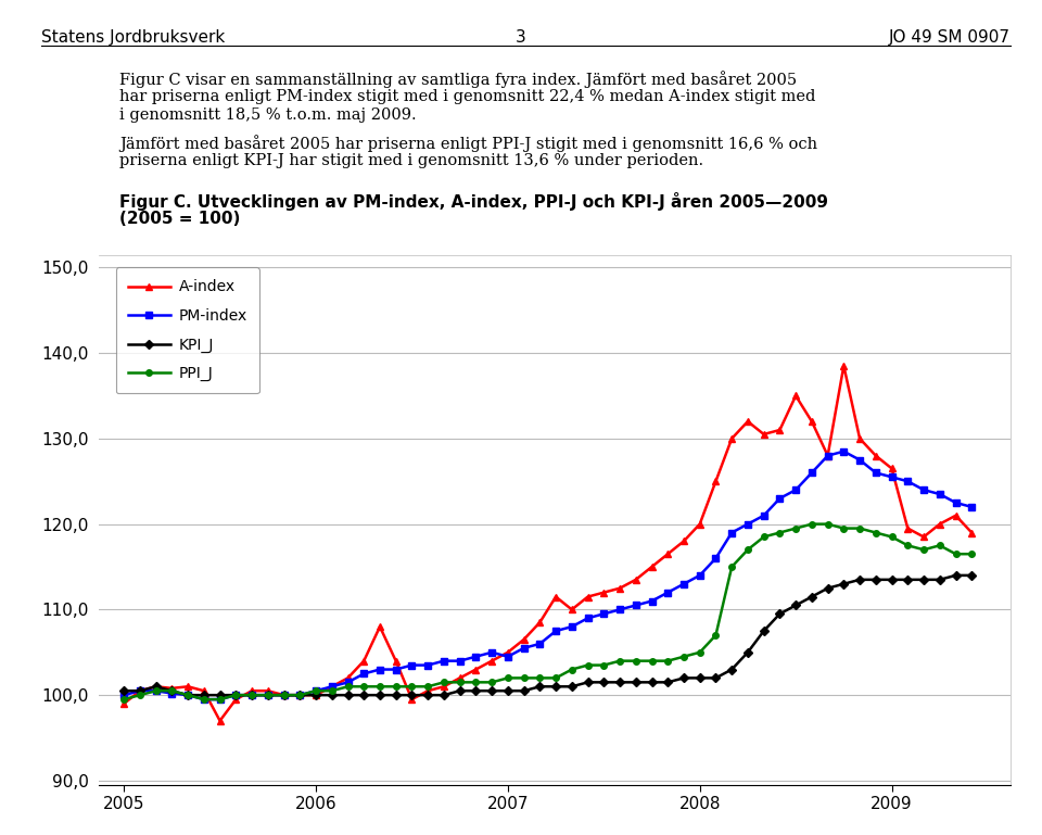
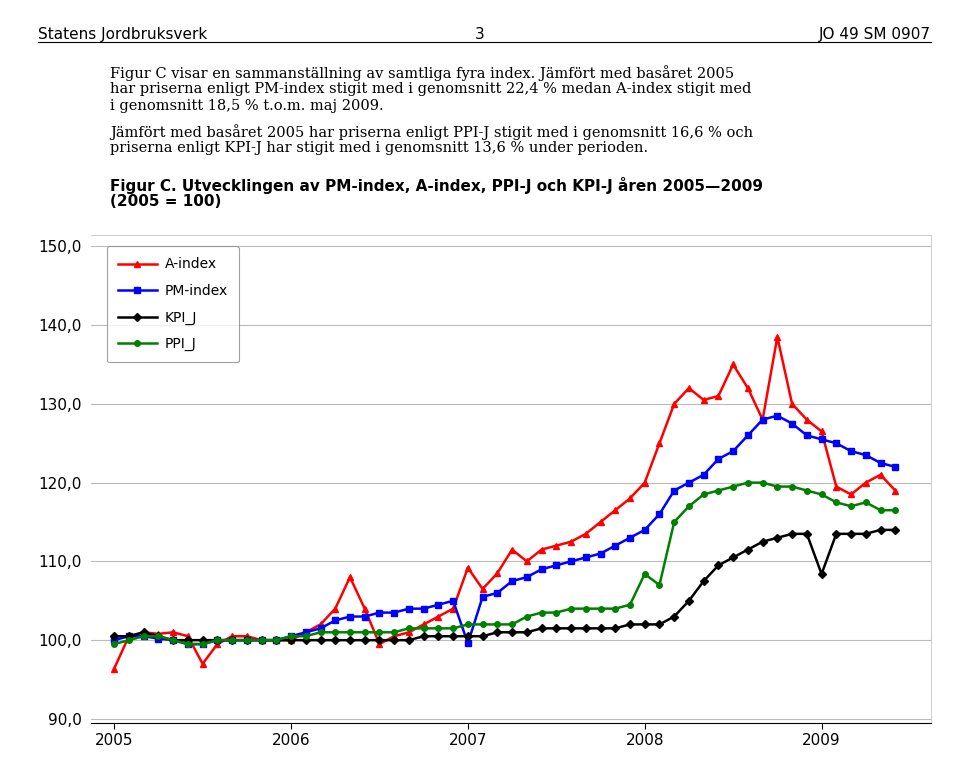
A-index/2005: 99,0 -> 96,4
A-index/2007: 105,0 -> 109,2
PM-index/2007: 104,5 -> 99,6
PPI_J/2008: 105,0 -> 108,4
KPI_J/2009: 113,5 -> 108,4
